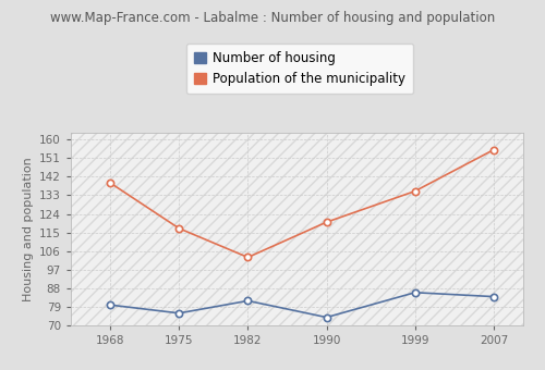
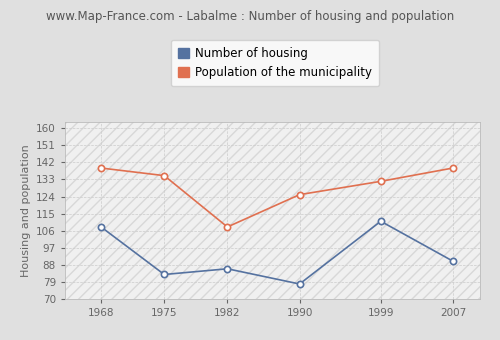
Number of housing/1968: 80 -> 108
Number of housing/1975: 76 -> 83
Population of the municipality/1975: 117 -> 135
Number of housing/1982: 82 -> 86
Population of the municipality/1982: 103 -> 108
Number of housing/1990: 74 -> 78
Population of the municipality/1990: 120 -> 125
Number of housing/1999: 86 -> 111
Population of the municipality/1999: 135 -> 132
Number of housing/2007: 84 -> 90
Population of the municipality/2007: 155 -> 139
